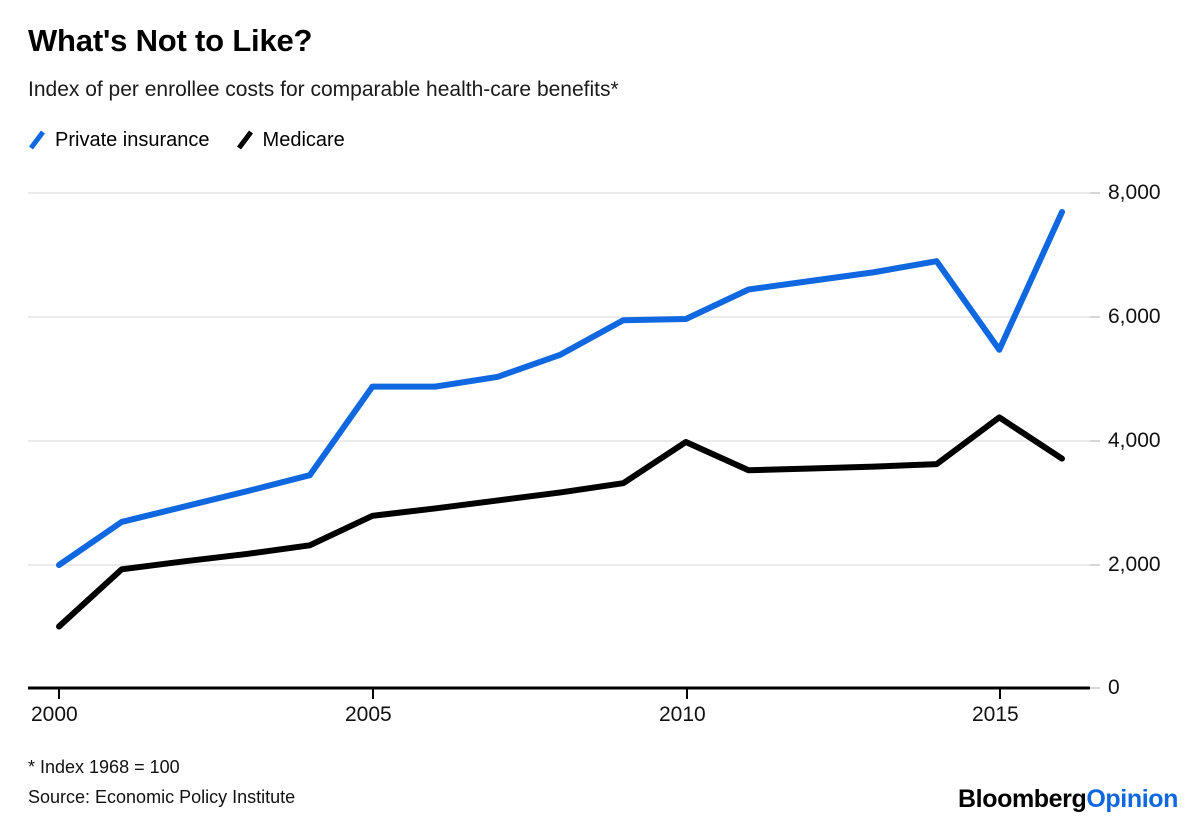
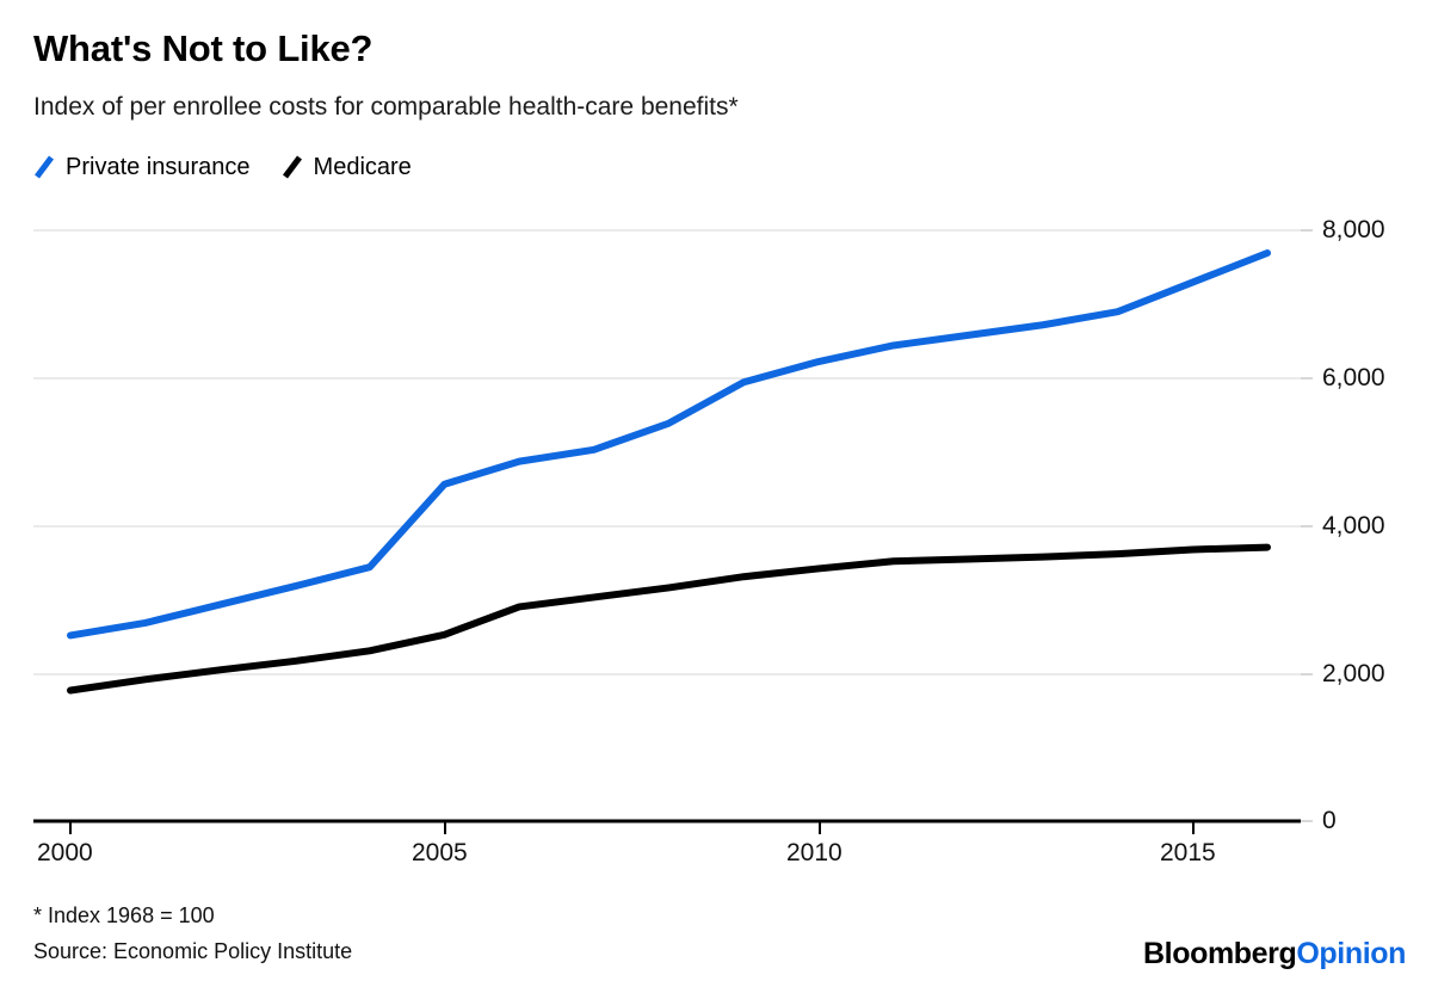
Private insurance/2000: 2000 -> 2500
Medicare/2000: 1000 -> 1800
Private insurance/2005: 4900 -> 4600
Medicare/2005: 2800 -> 2500
Private insurance/2010: 6000 -> 6300
Medicare/2010: 4000 -> 3400
Private insurance/2015: 5500 -> 7300
Medicare/2015: 4400 -> 3700
